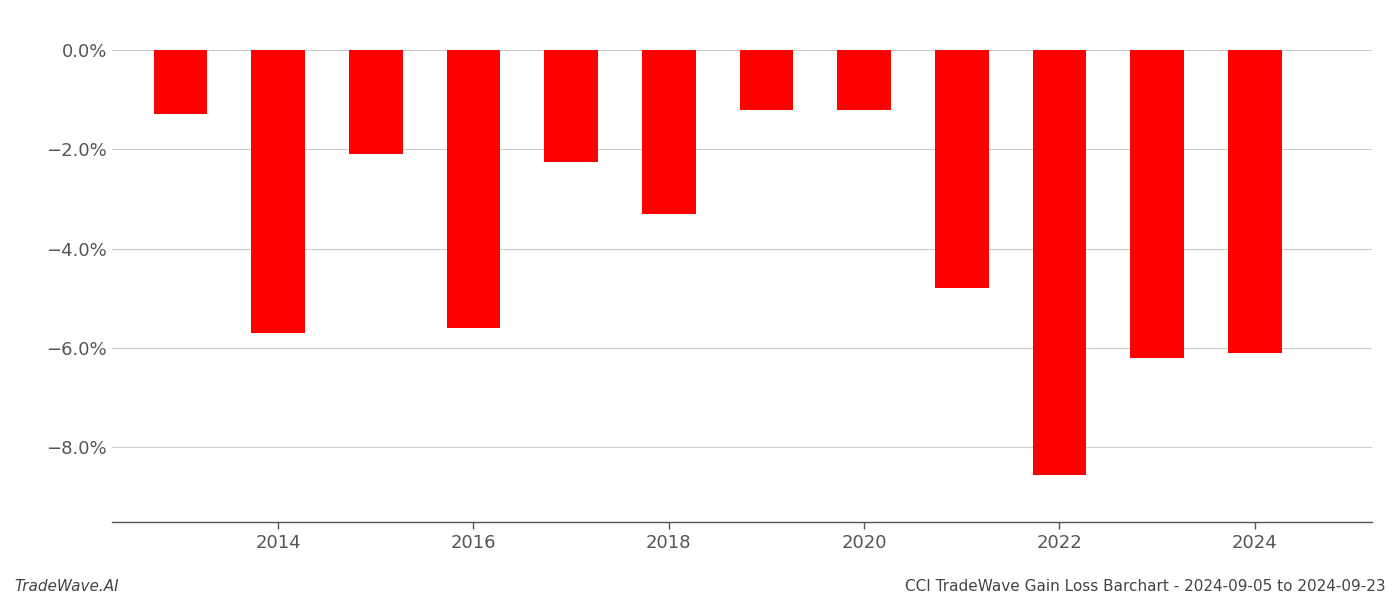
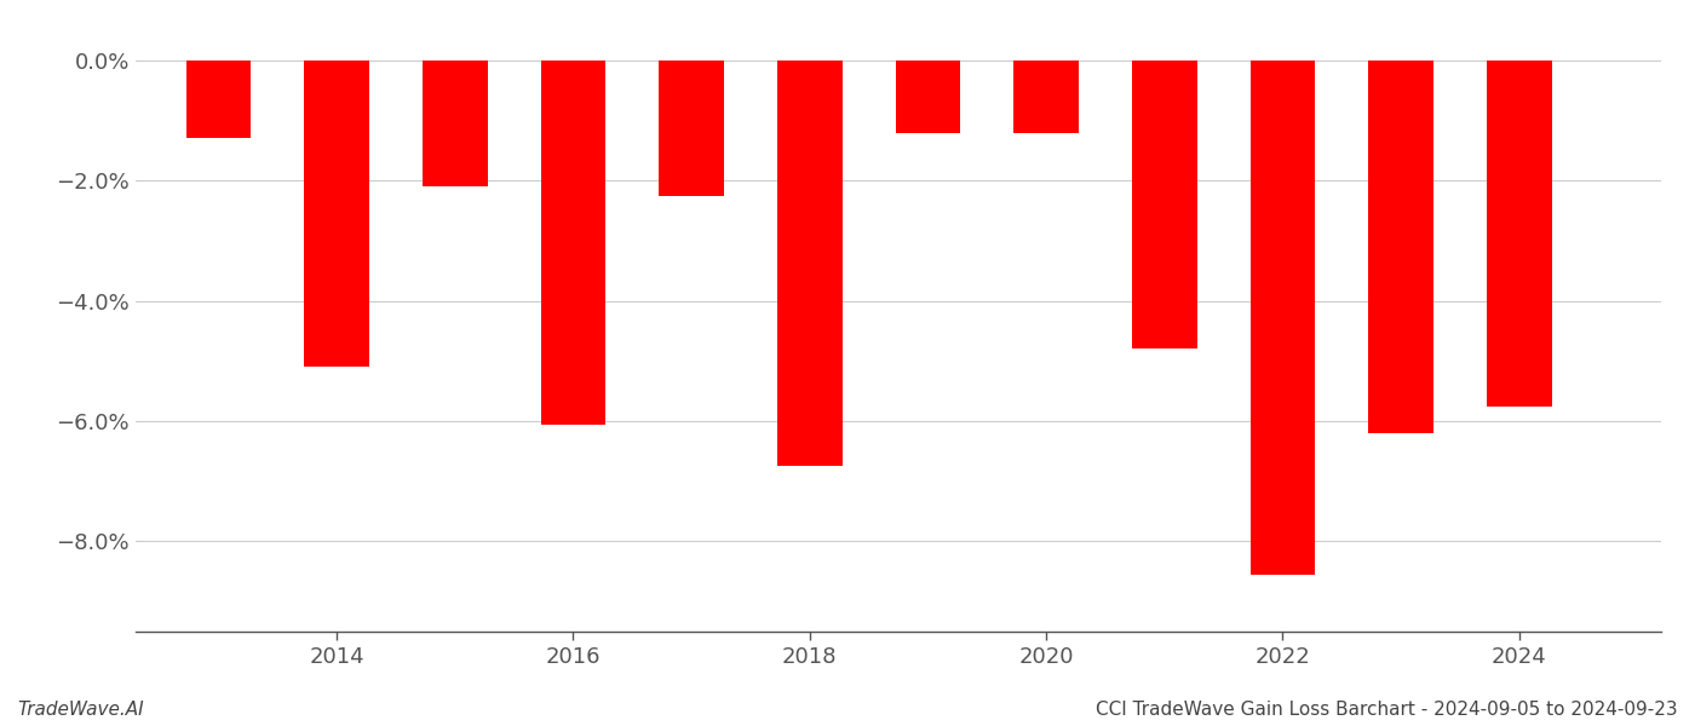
2014: -5.70% -> -5.10%
2016: -5.60% -> -6.05%
2018: -3.30% -> -6.75%
2024: -6.10% -> -5.75%
